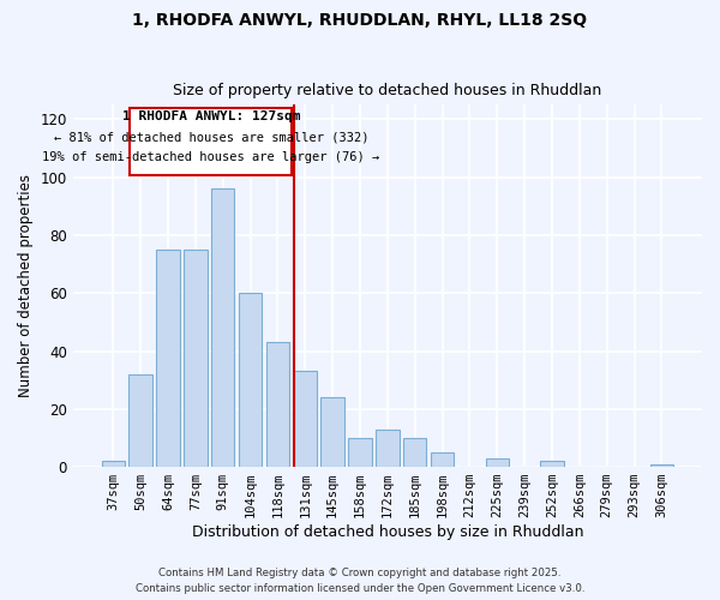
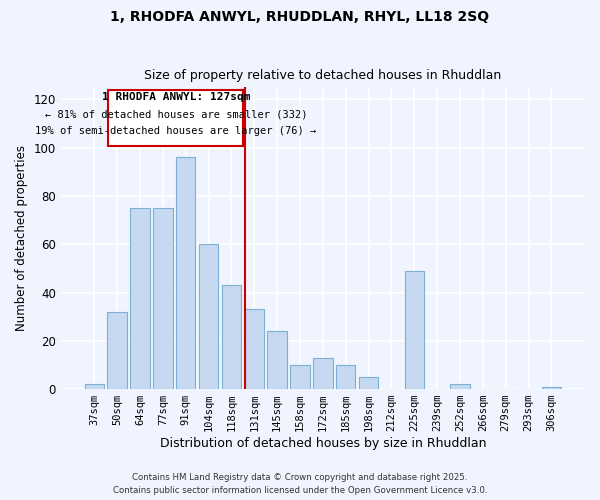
225sqm: 3 -> 49
